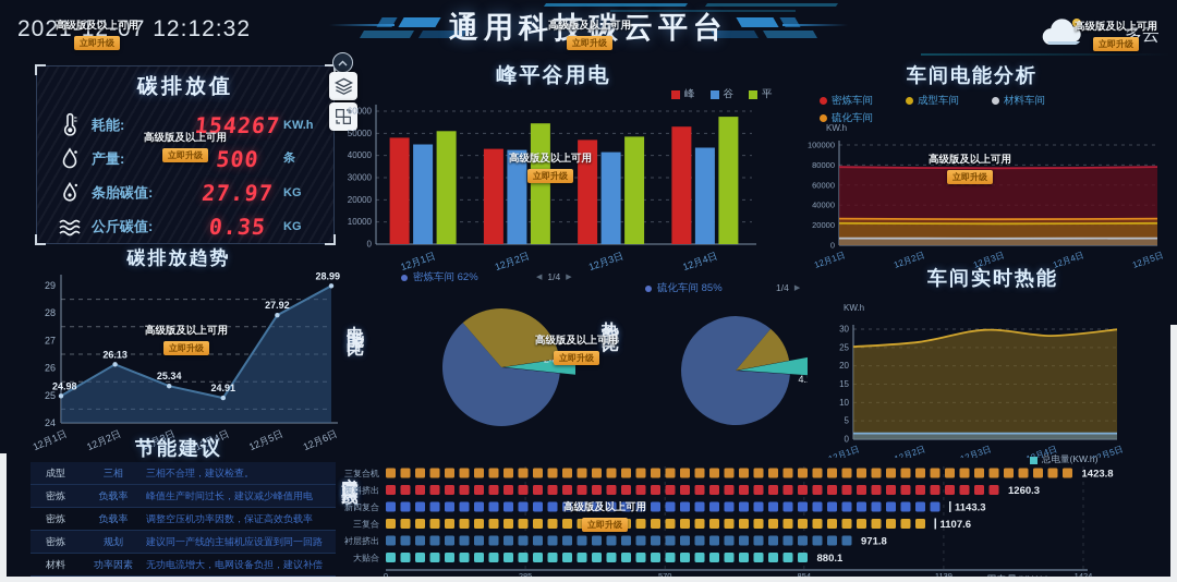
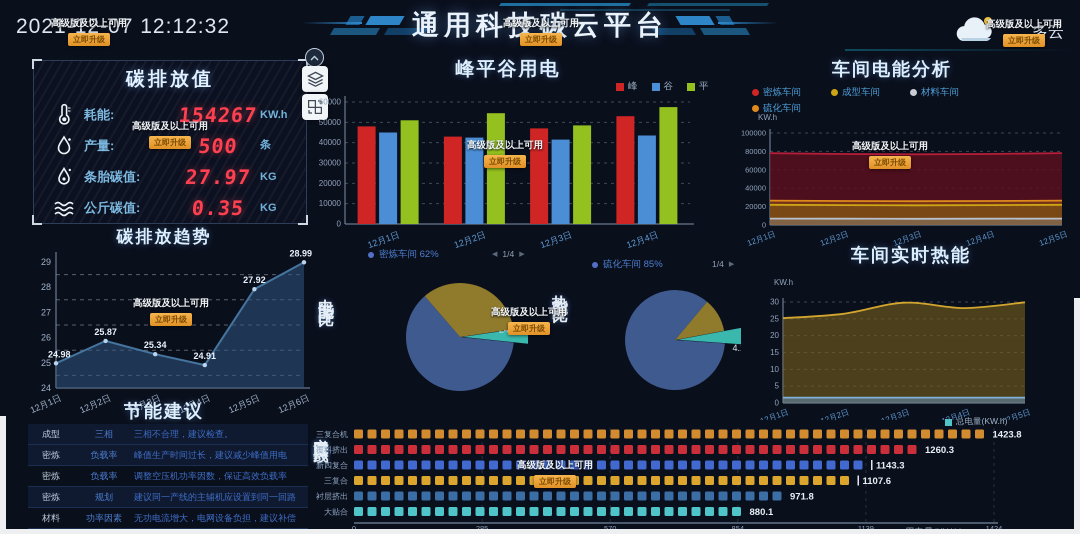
碳排放趋势/12月2日: 26.13 -> 25.87
